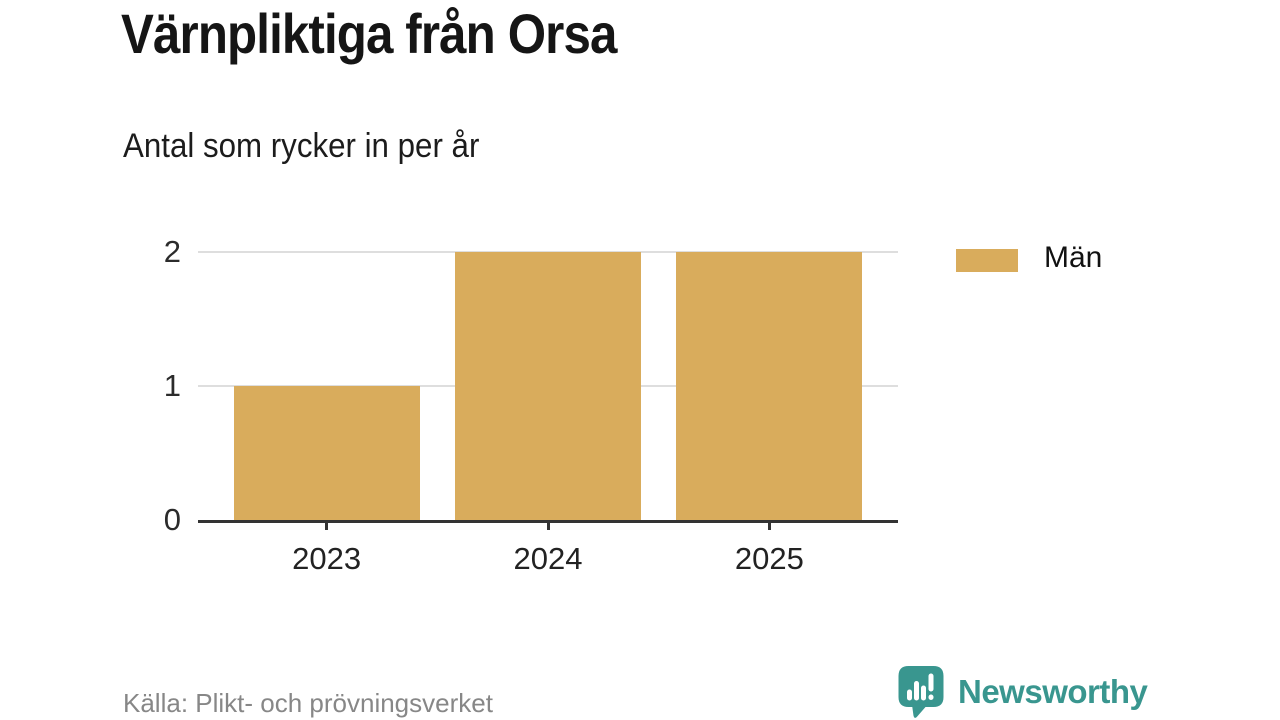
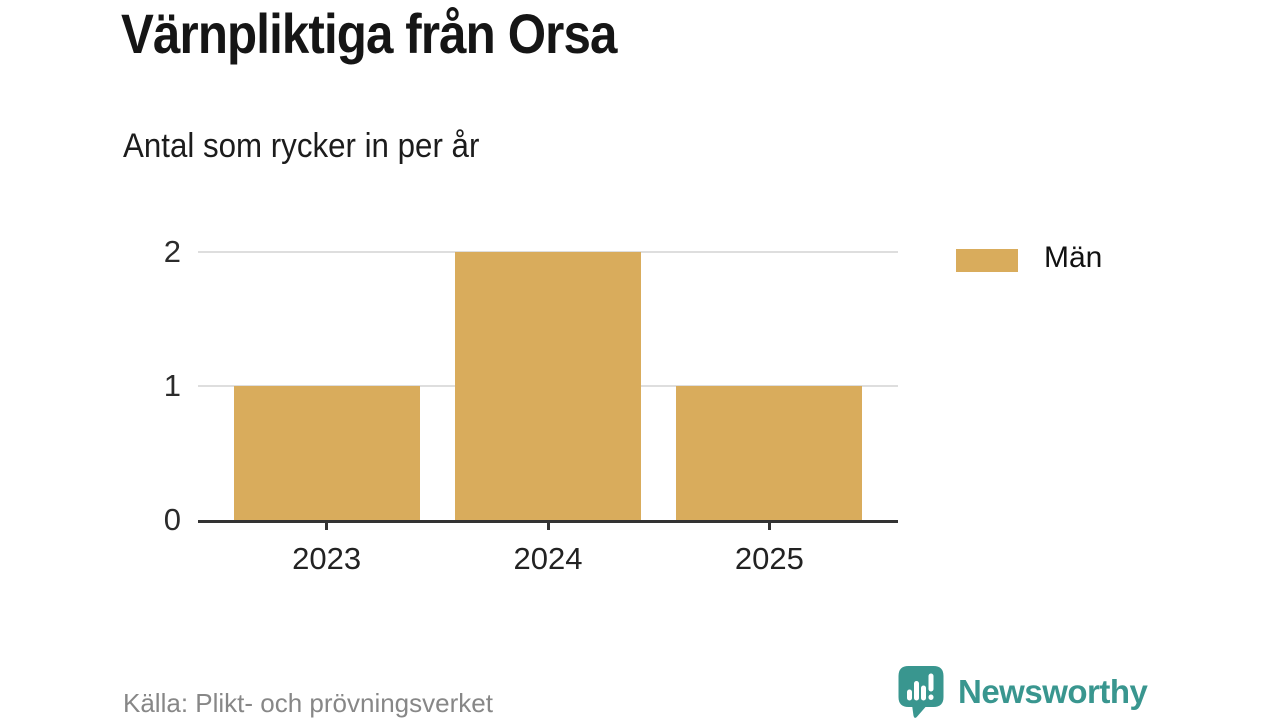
2025: 2 -> 1
